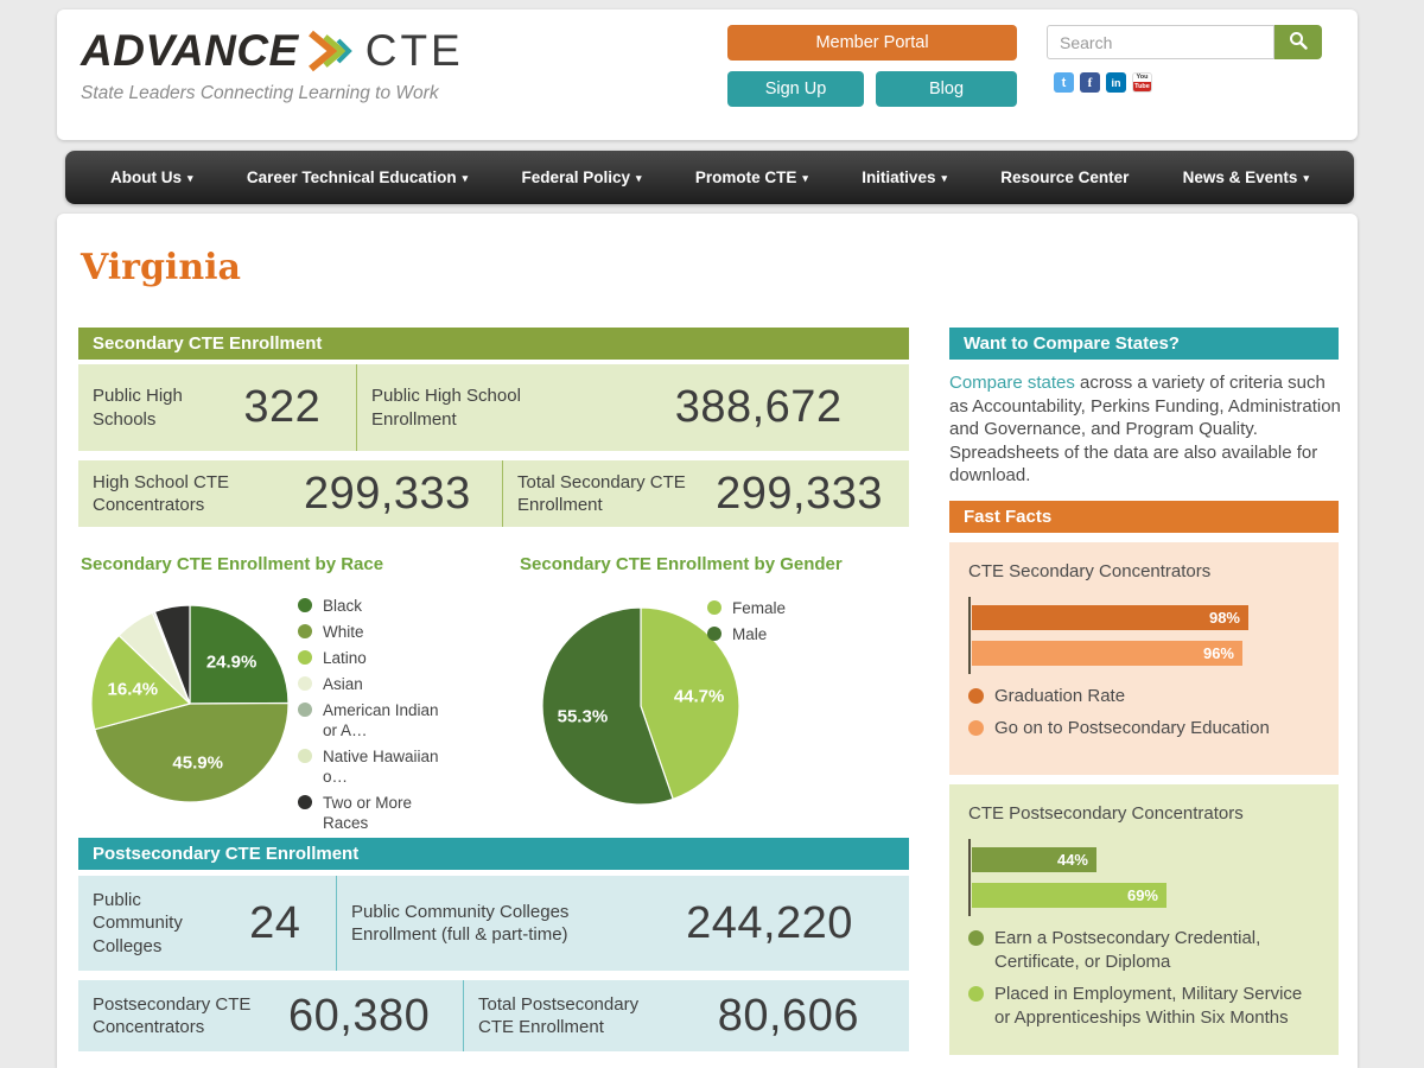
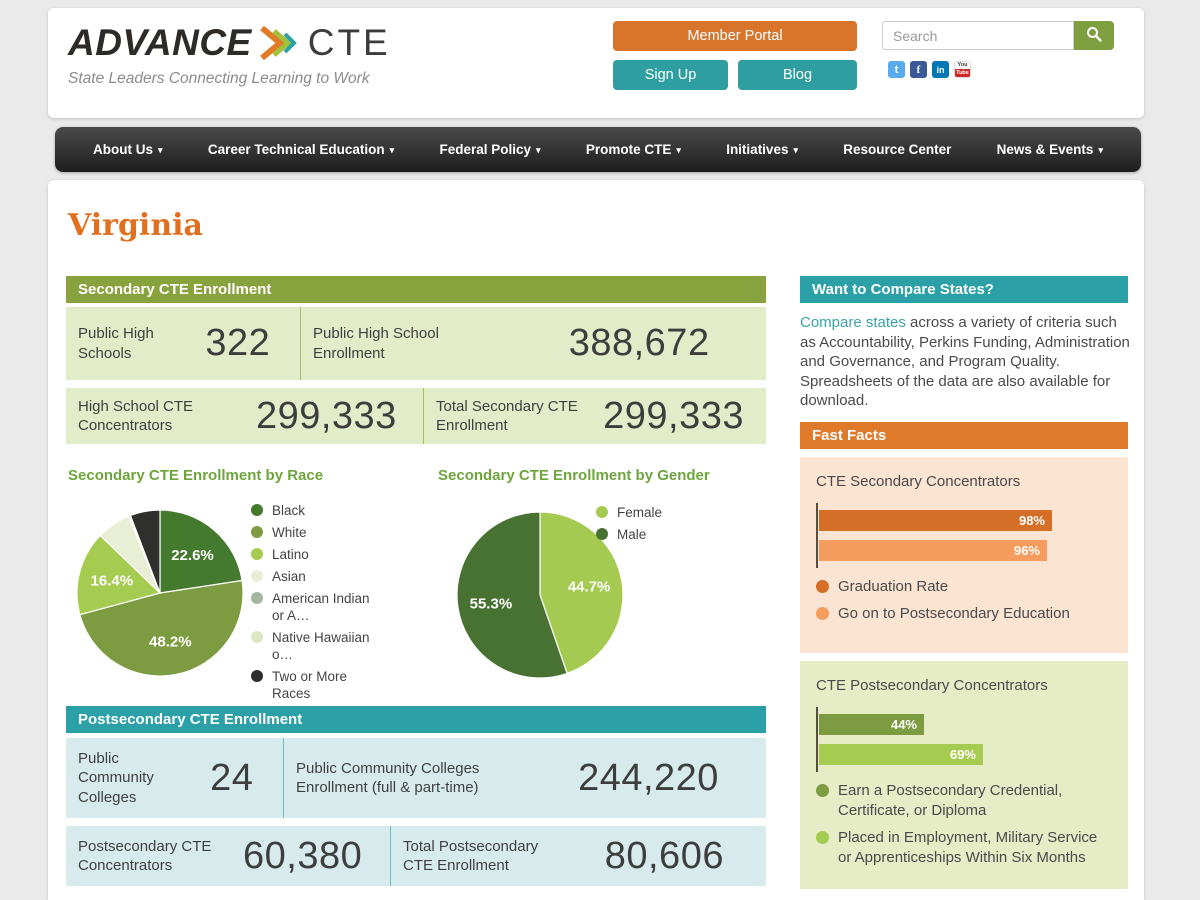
Secondary CTE Enrollment by Race/Black: 24.9% -> 22.6%
Secondary CTE Enrollment by Race/White: 45.9% -> 48.2%
